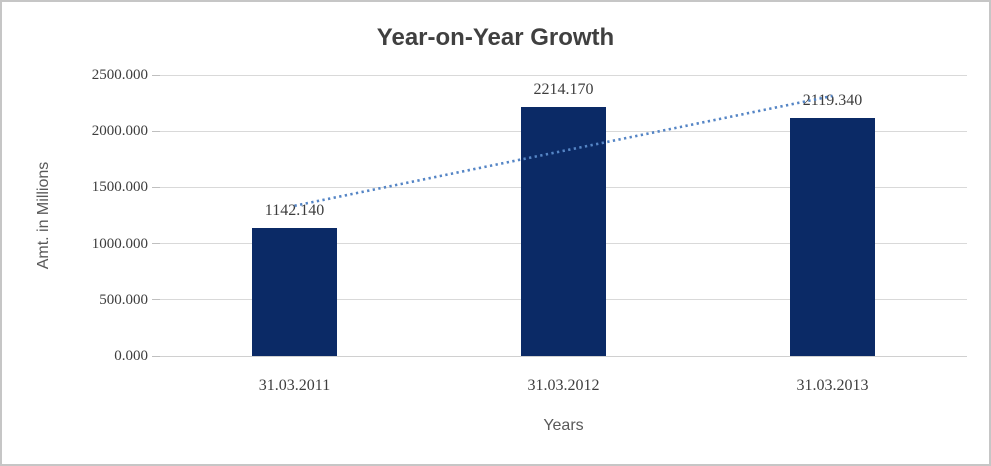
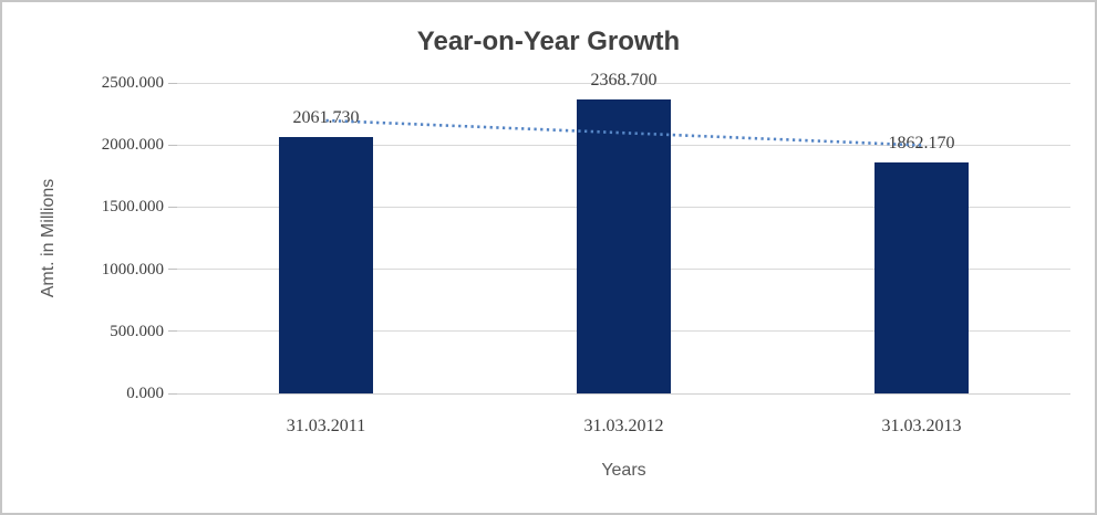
31.03.2011: 1142.140 -> 2061.730
31.03.2012: 2214.170 -> 2368.700
31.03.2013: 2119.340 -> 1862.170
